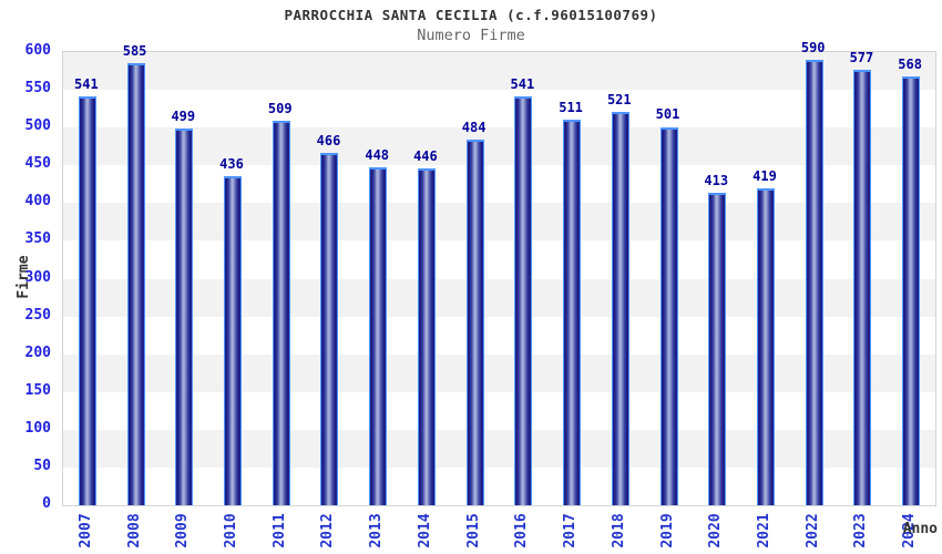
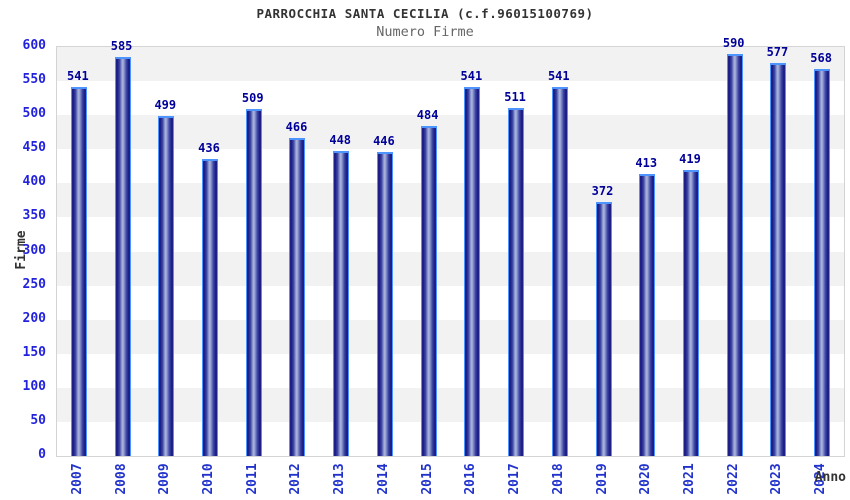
2018: 521 -> 541
2019: 501 -> 372
